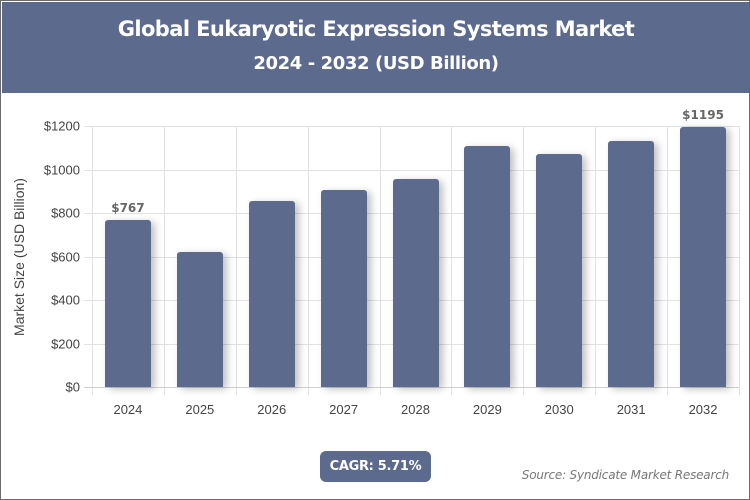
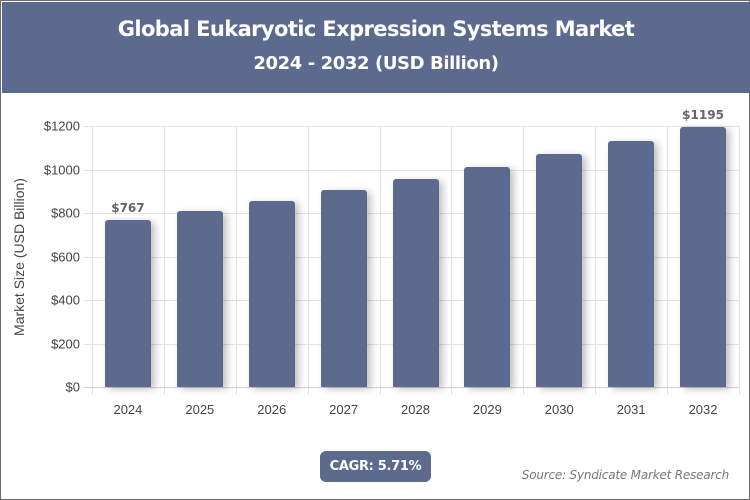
2025: $620 -> $810
2029: $1110 -> $1010
